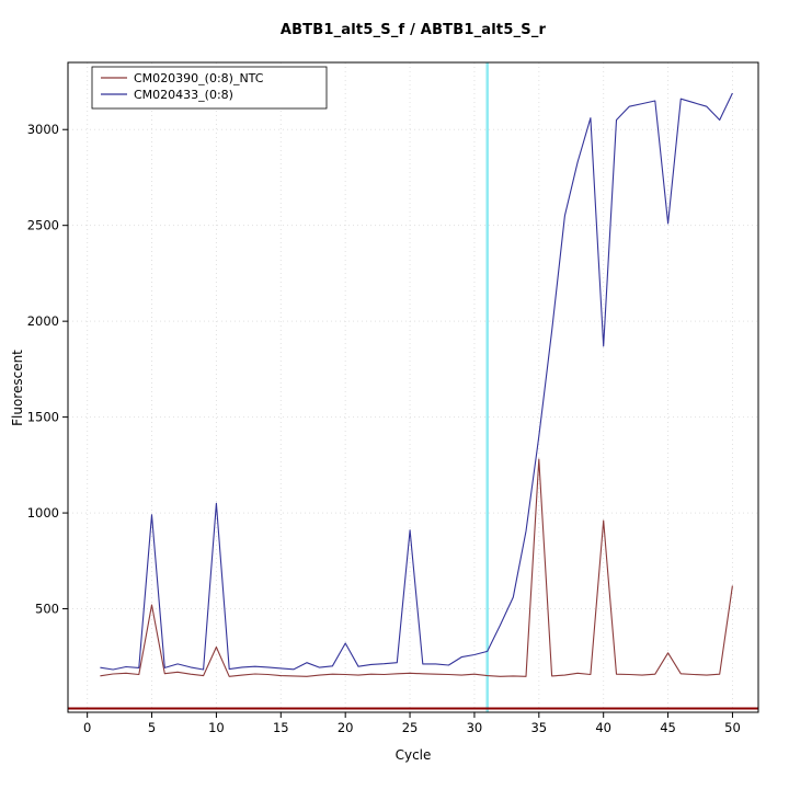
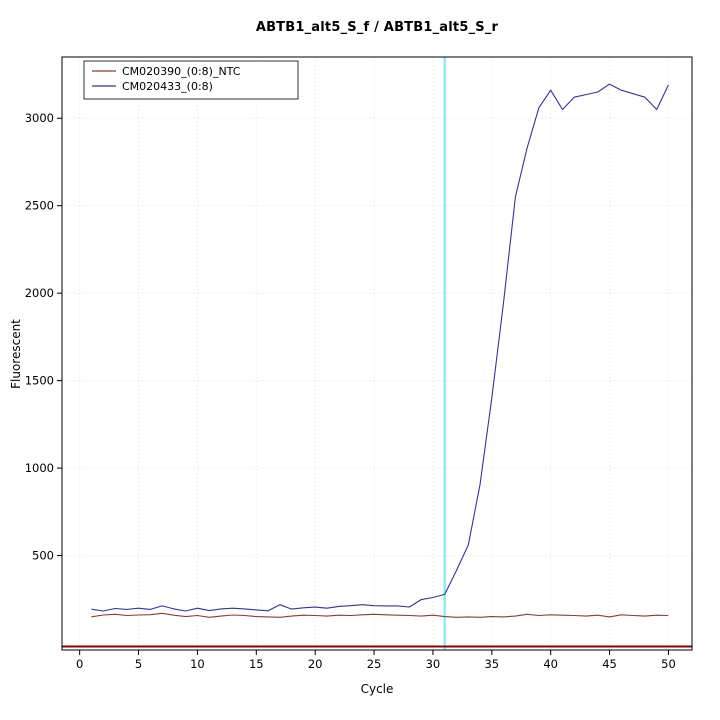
CM020390_(0:8)_NTC/5: 520 -> 160
CM020433_(0:8)/5: 990 -> 200
CM020390_(0:8)_NTC/10: 300 -> 160
CM020433_(0:8)/10: 1050 -> 200
CM020433_(0:8)/20: 320 -> 200
CM020433_(0:8)/25: 910 -> 210
CM020390_(0:8)_NTC/35: 1280 -> 150
CM020390_(0:8)_NTC/40: 960 -> 160
CM020433_(0:8)/40: 1870 -> 3160
CM020390_(0:8)_NTC/45: 270 -> 150
CM020433_(0:8)/45: 2510 -> 3200
CM020390_(0:8)_NTC/50: 620 -> 160
